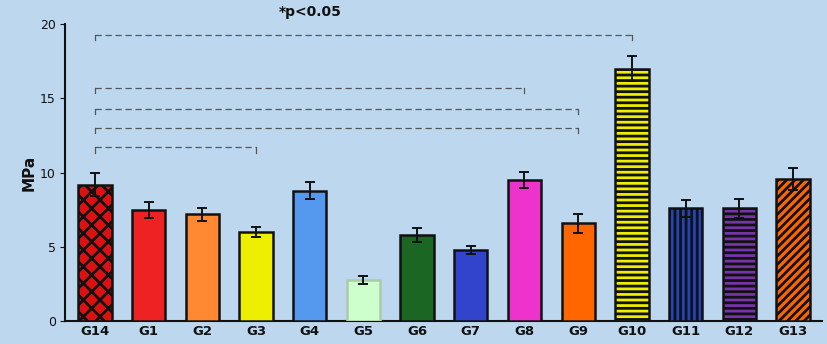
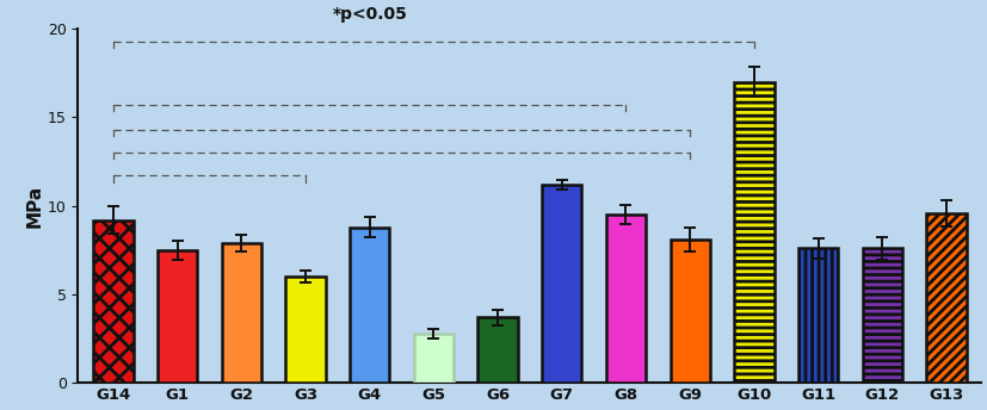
G2: 7.2 -> 7.9
G6: 5.8 -> 3.7
G7: 4.8 -> 11.2
G9: 6.6 -> 8.1
